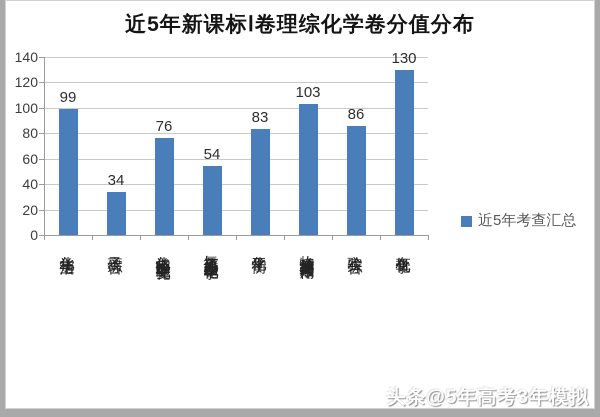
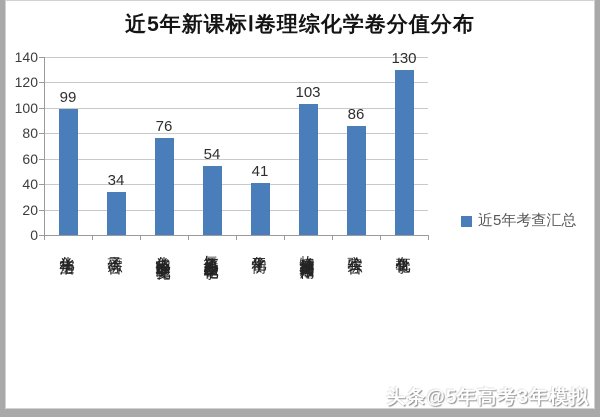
化学平衡: 83 -> 41
